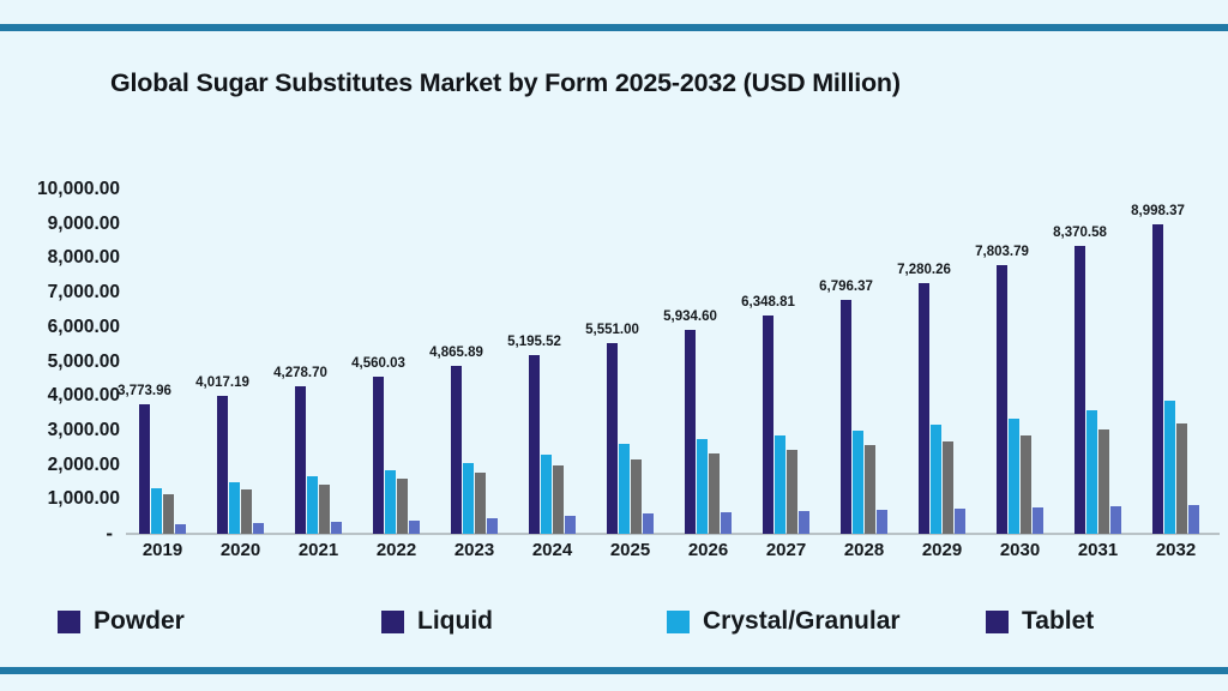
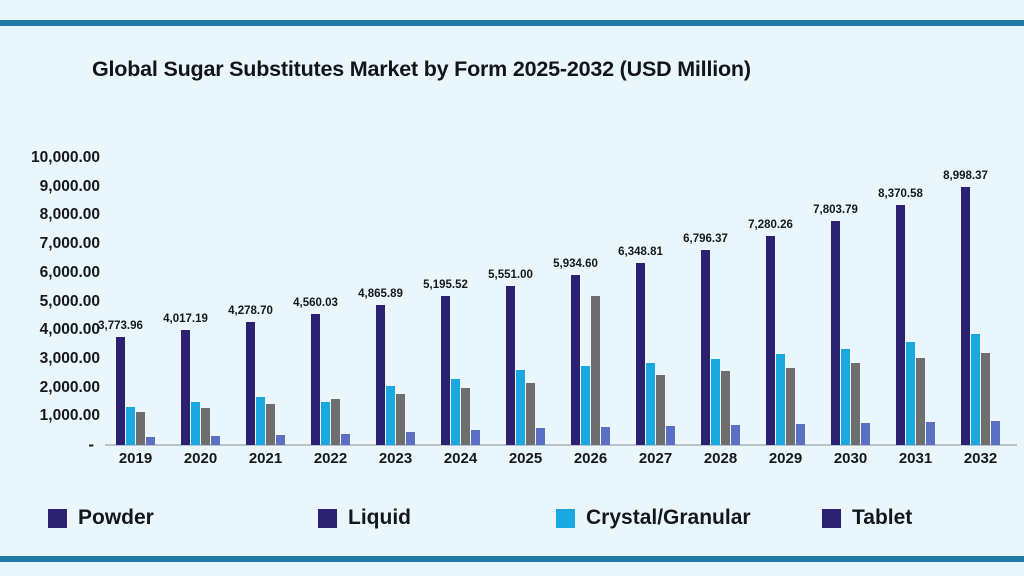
Liquid/2022: 1900 -> 1500
Crystal/Granular/2026: 2300 -> 5200
